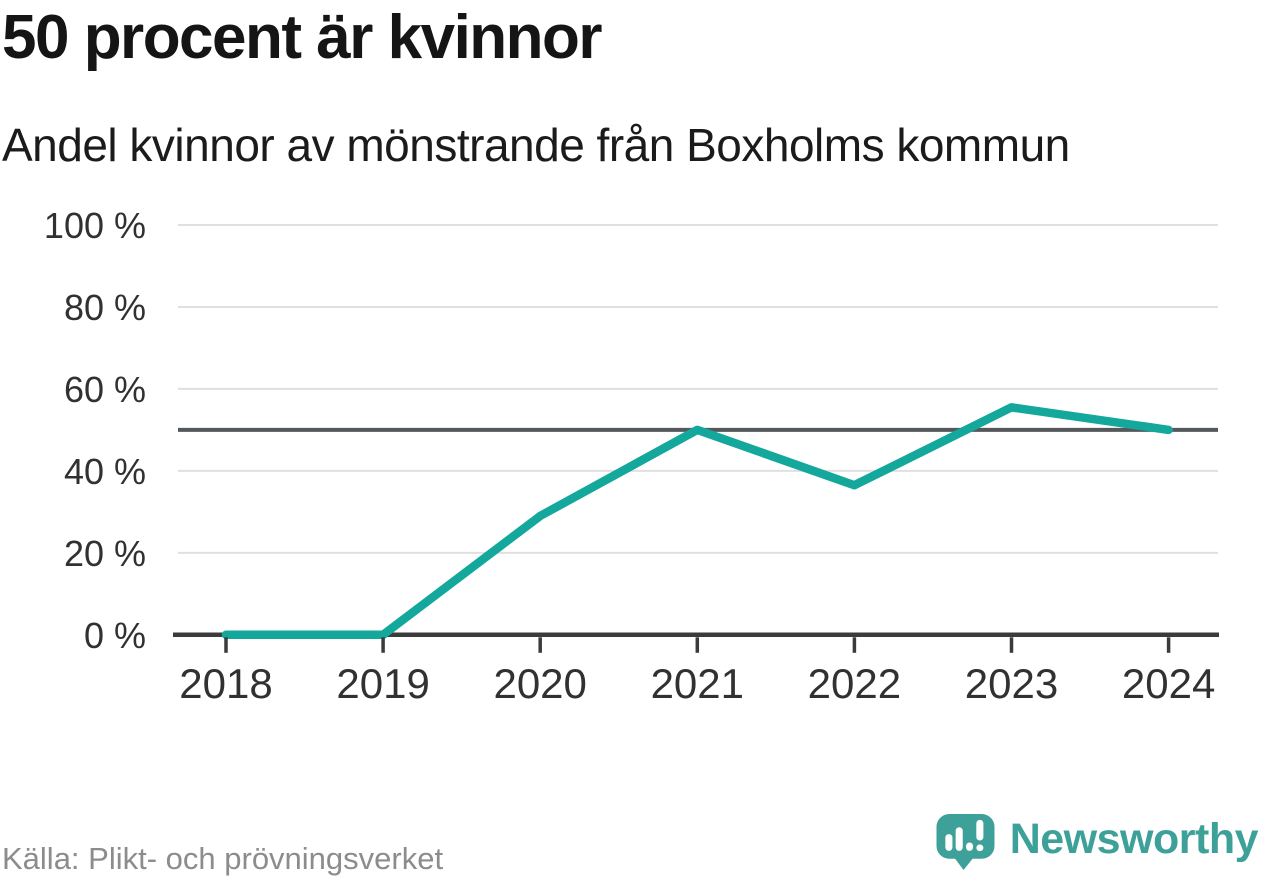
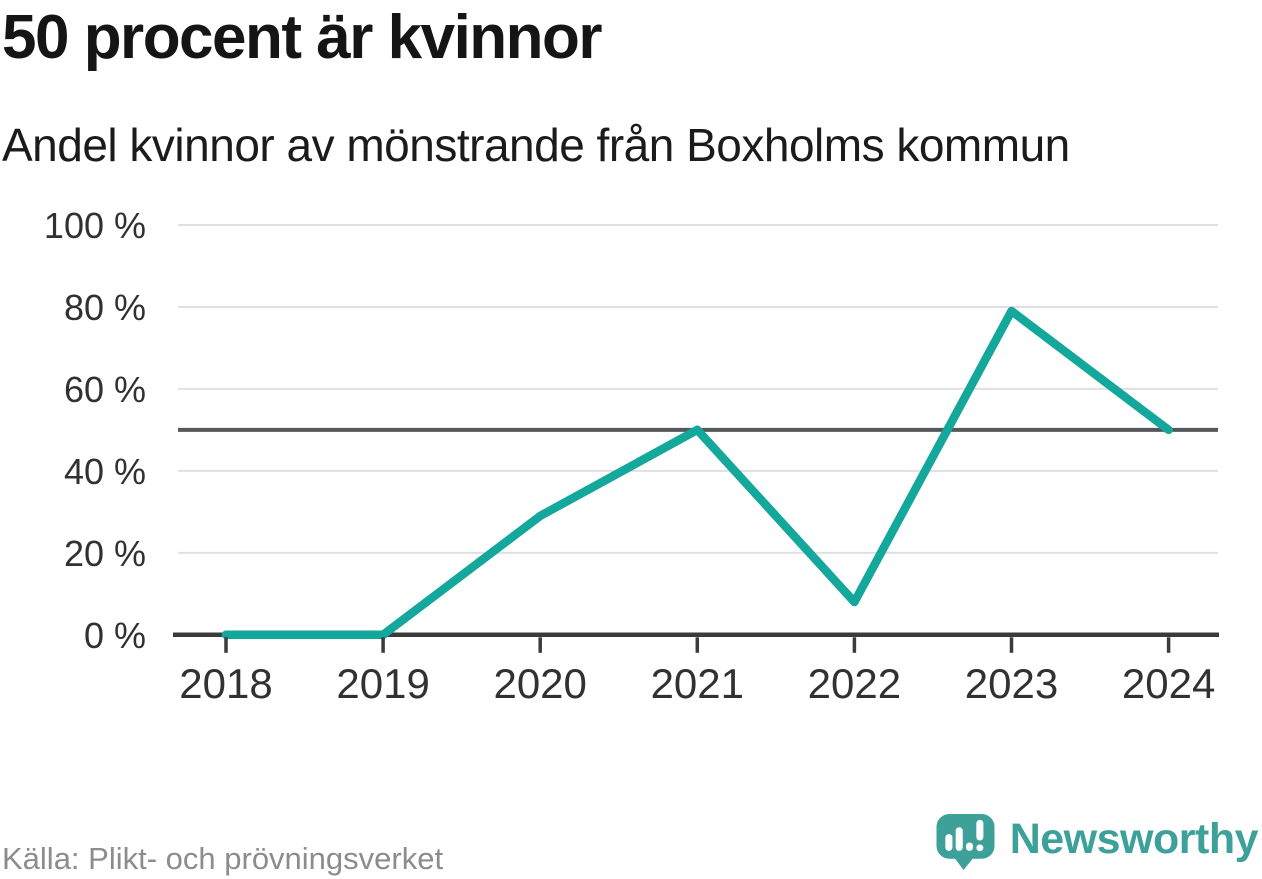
2022: 36% -> 8%
2023: 56% -> 79%
